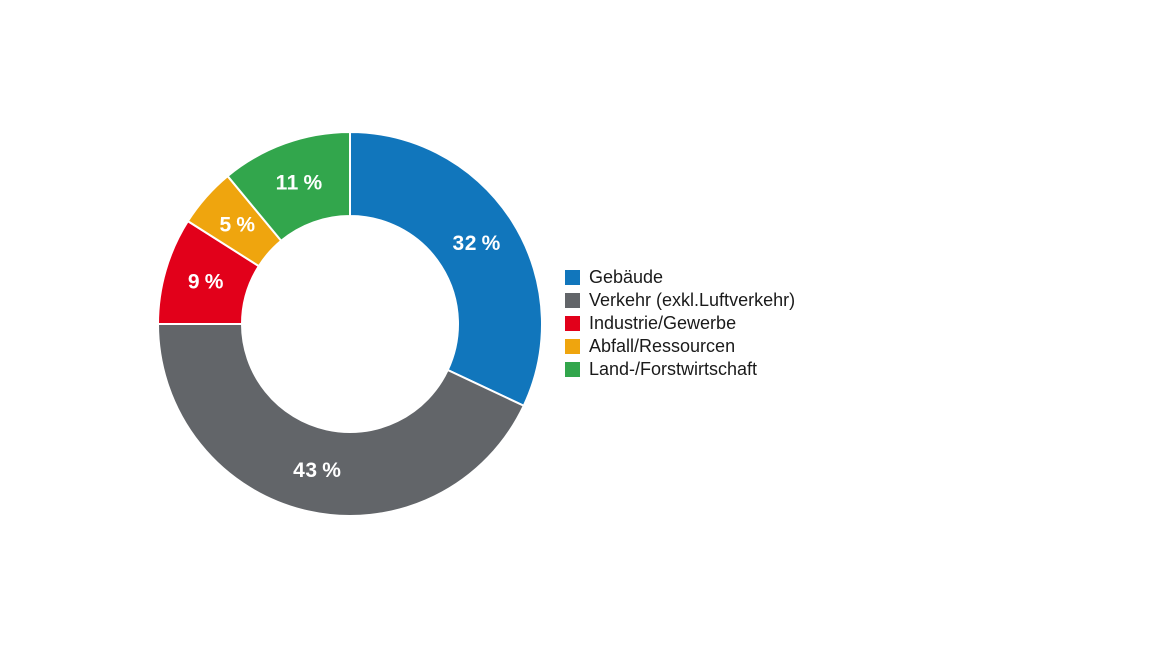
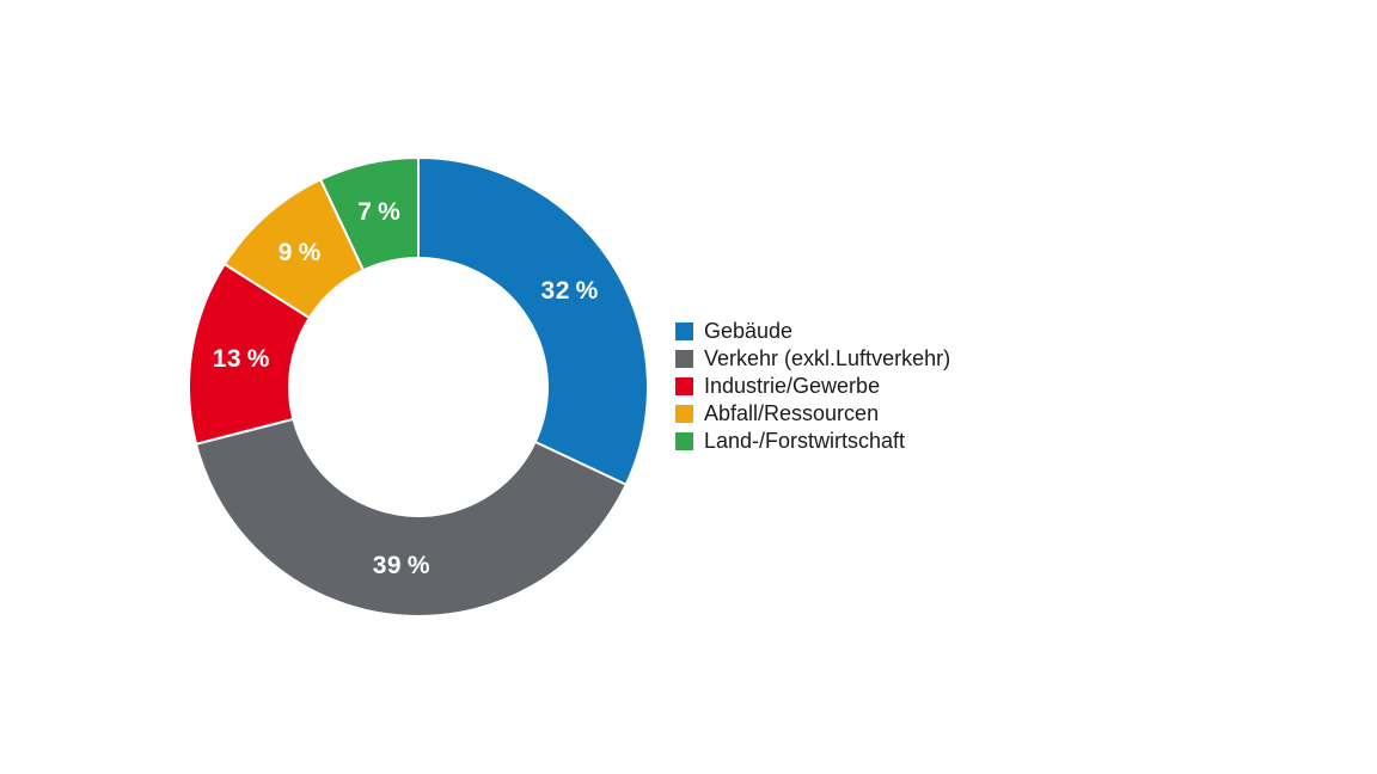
Verkehr (exkl.Luftverkehr): 43 -> 39
Industrie/Gewerbe: 9 -> 13
Abfall/Ressourcen: 5 -> 9
Land-/Forstwirtschaft: 11 -> 7
